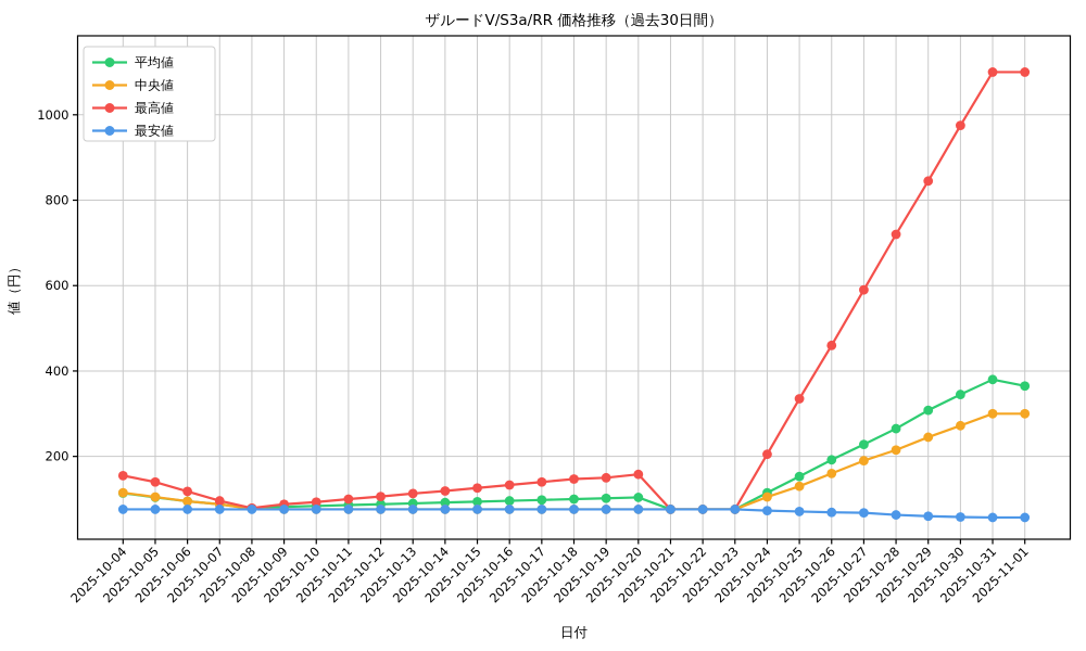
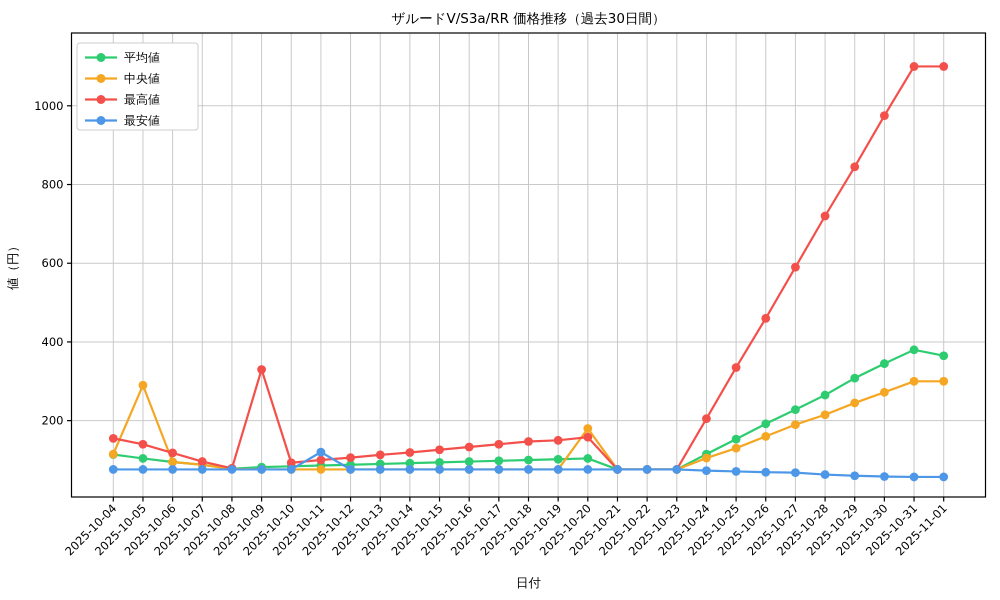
中央値/2025-10-05: 100 -> 290
最高値/2025-10-09: 90 -> 330
最安値/2025-10-11: 80 -> 120
中央値/2025-10-20: 80 -> 180
